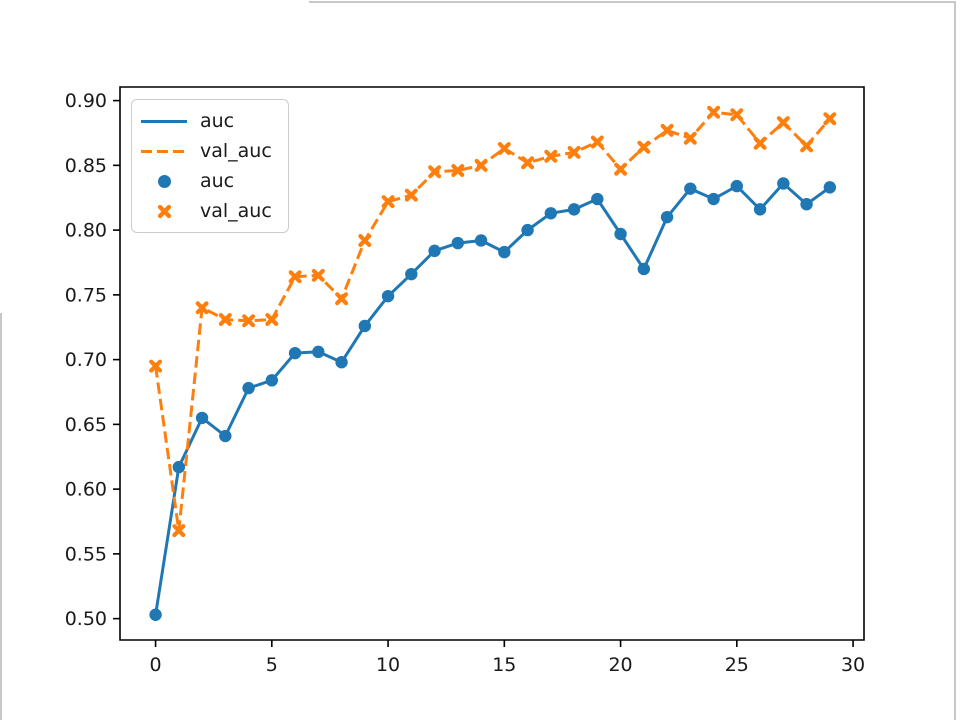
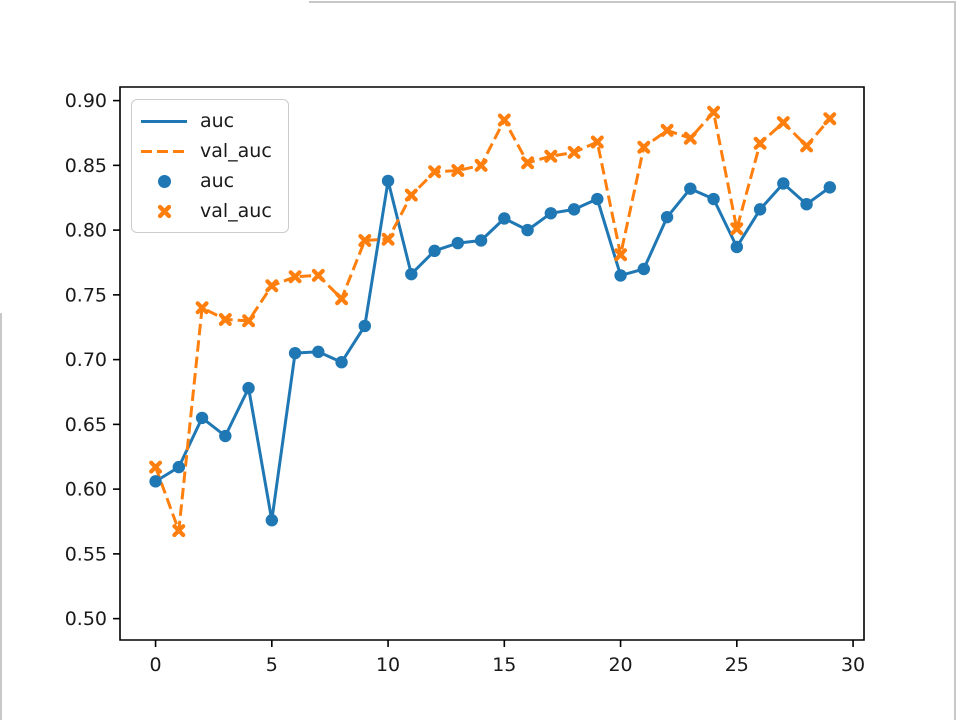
auc/0: 0.503 -> 0.606
val_auc/0: 0.695 -> 0.617
auc/5: 0.684 -> 0.576
val_auc/5: 0.731 -> 0.757
auc/10: 0.749 -> 0.838
val_auc/10: 0.822 -> 0.793
auc/15: 0.783 -> 0.809
val_auc/15: 0.863 -> 0.885
auc/20: 0.797 -> 0.765
val_auc/20: 0.847 -> 0.781
auc/25: 0.834 -> 0.787
val_auc/25: 0.889 -> 0.801
